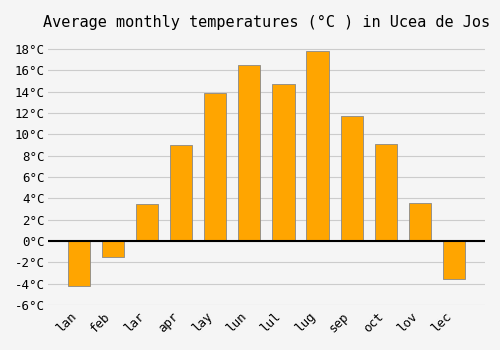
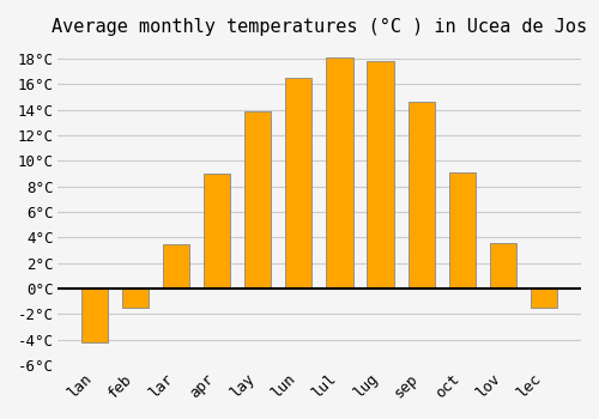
lul: 14.7°C -> 18.1°C
sep: 11.7°C -> 14.6°C
lec: -3.6°C -> -1.5°C
